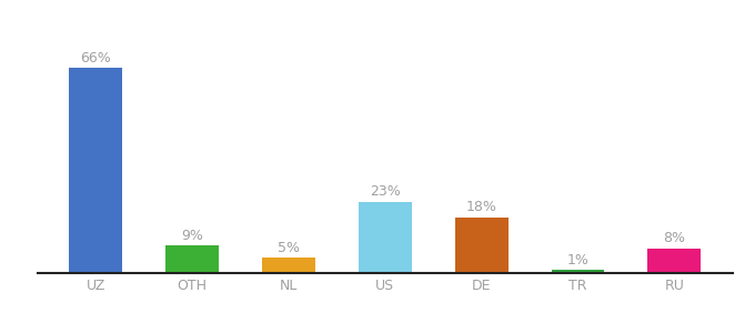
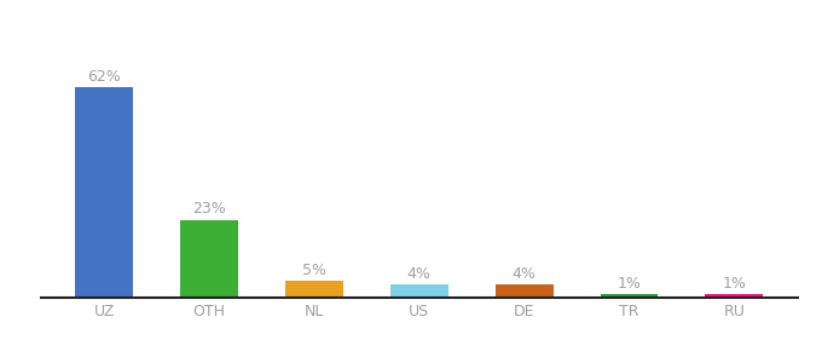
UZ: 66% -> 62%
OTH: 9% -> 23%
US: 23% -> 4%
DE: 18% -> 4%
RU: 8% -> 1%
